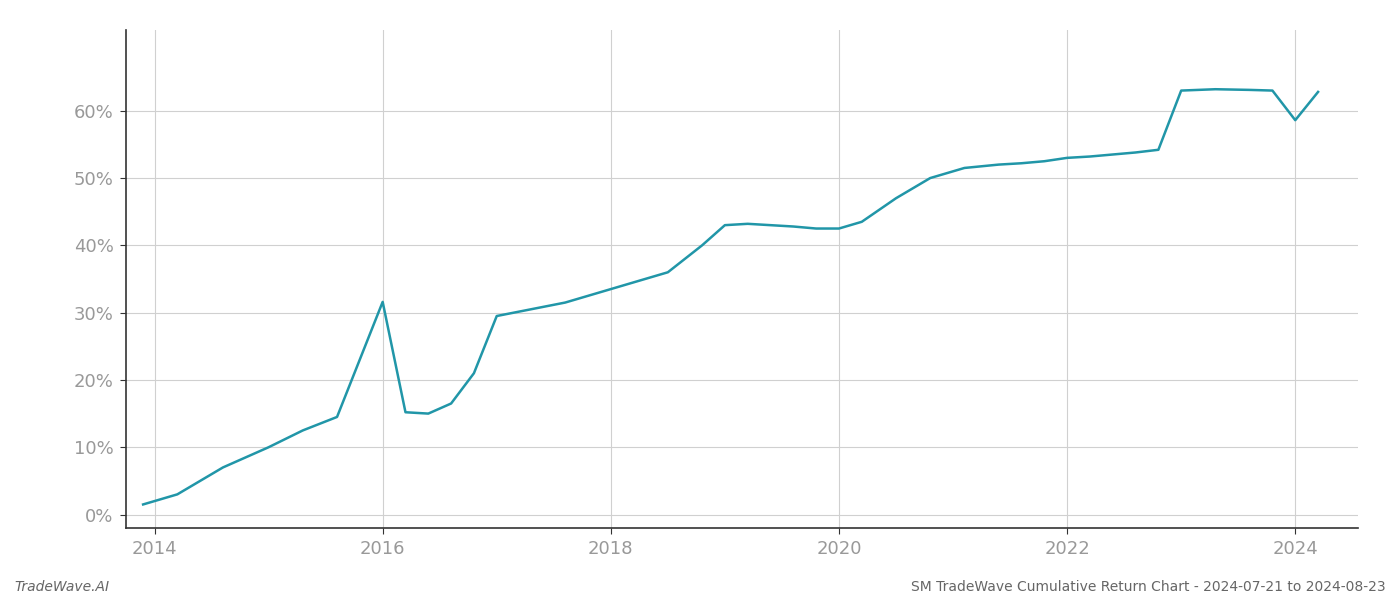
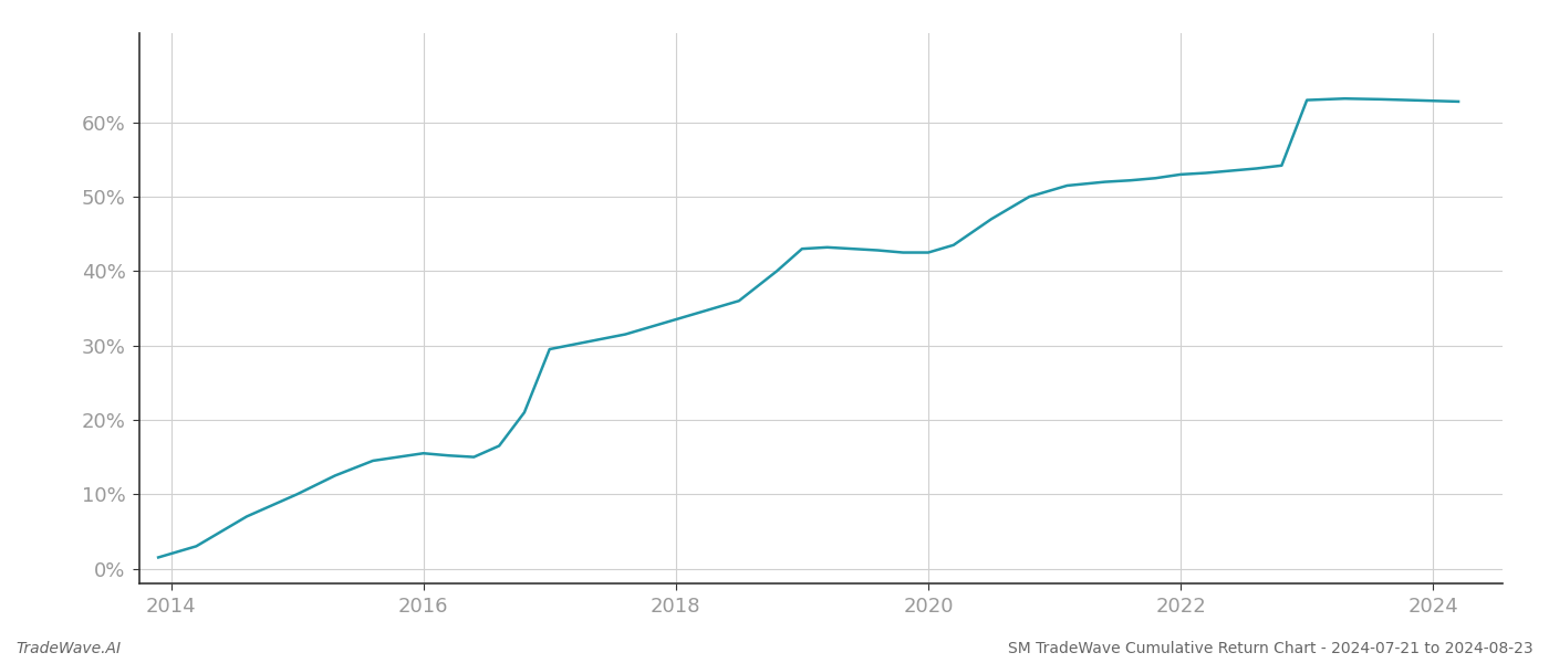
2016: 31.6% -> 15.5%
2024: 58.6% -> 62.9%
